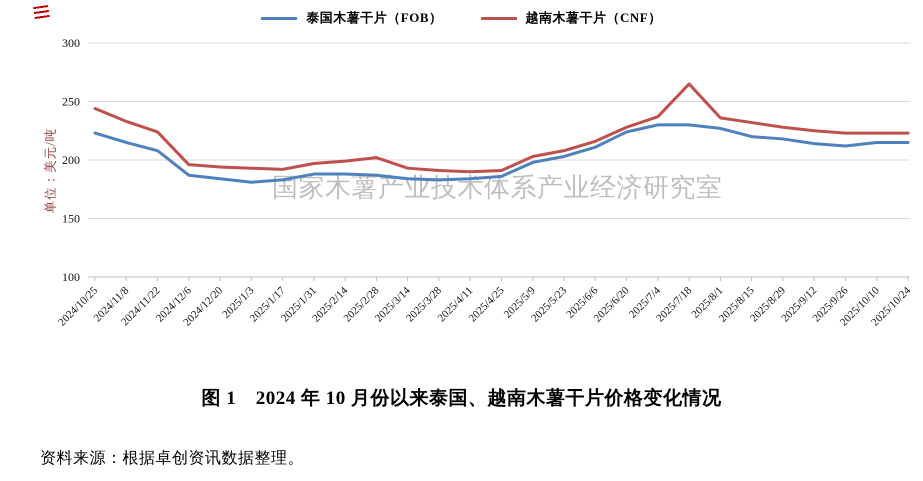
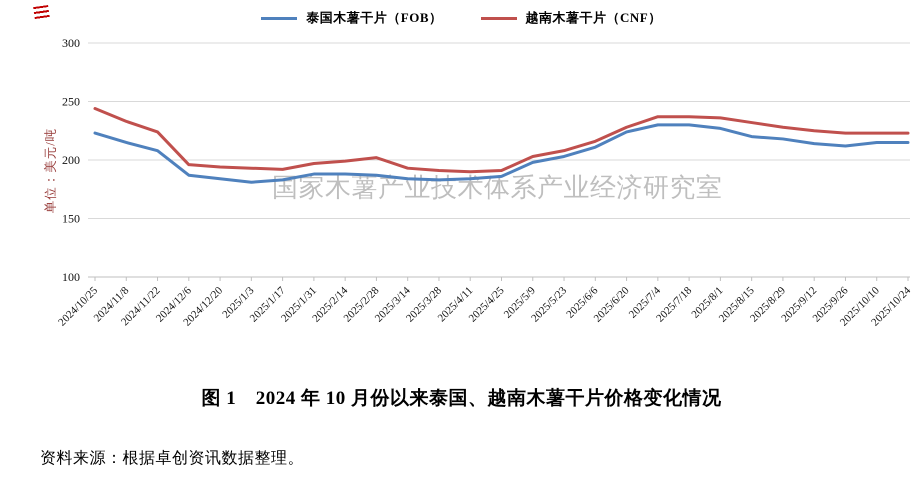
越南木薯干片（CNF）/2025/7/18: 265 -> 237
